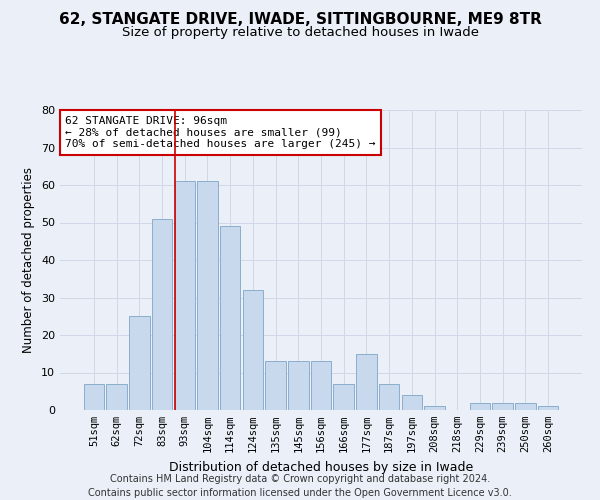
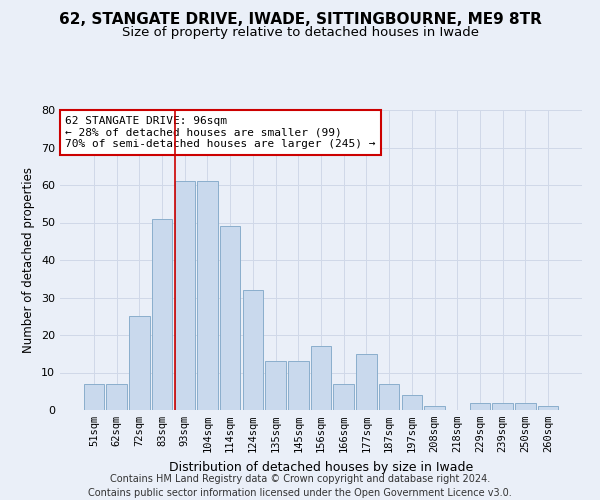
156sqm: 13 -> 17
